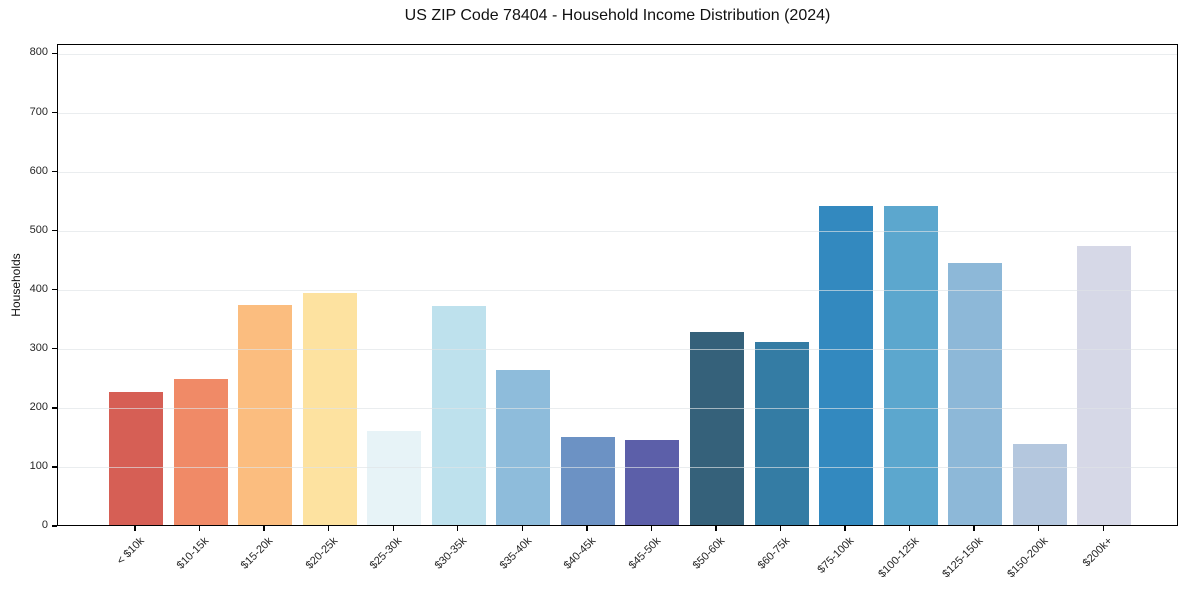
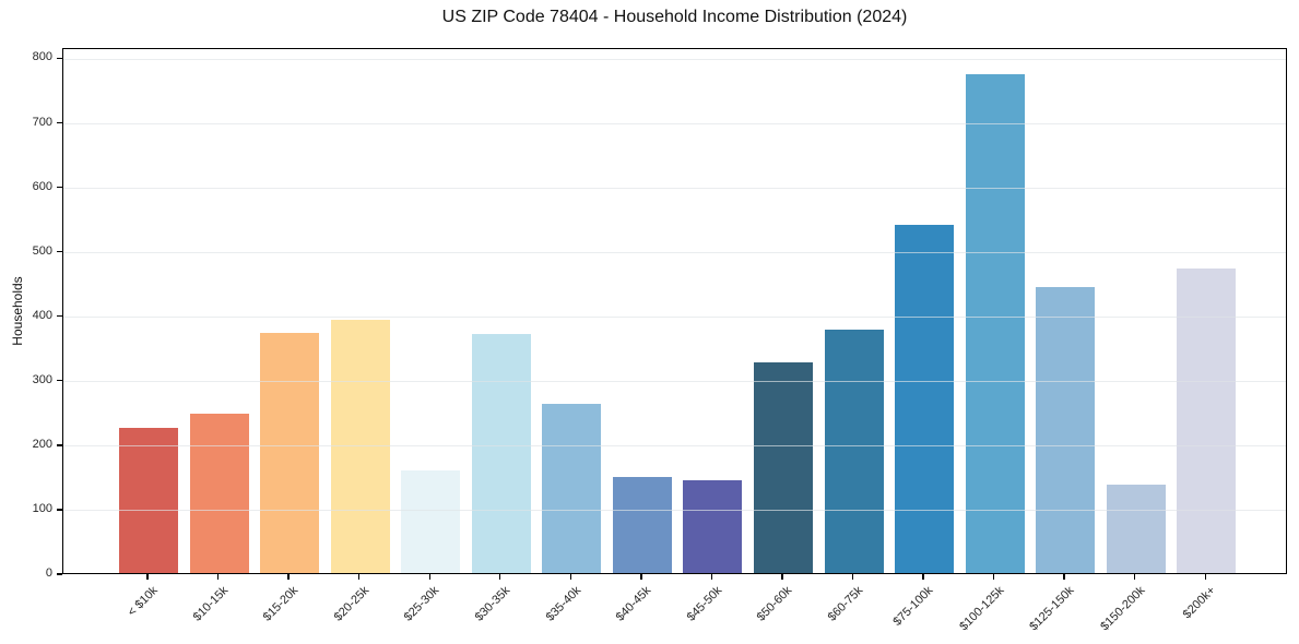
$60-75k: 310 -> 380
$100-125k: 540 -> 770
